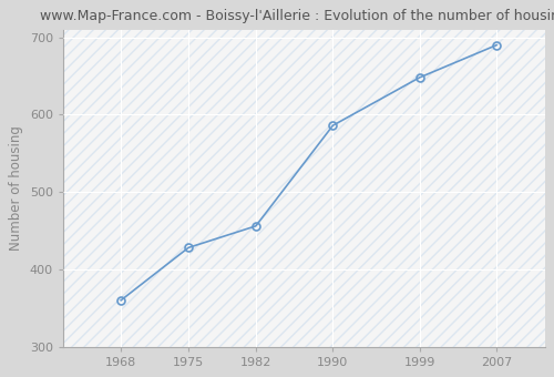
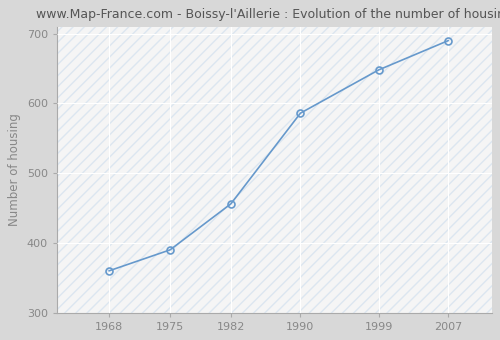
1975: 428 -> 390
